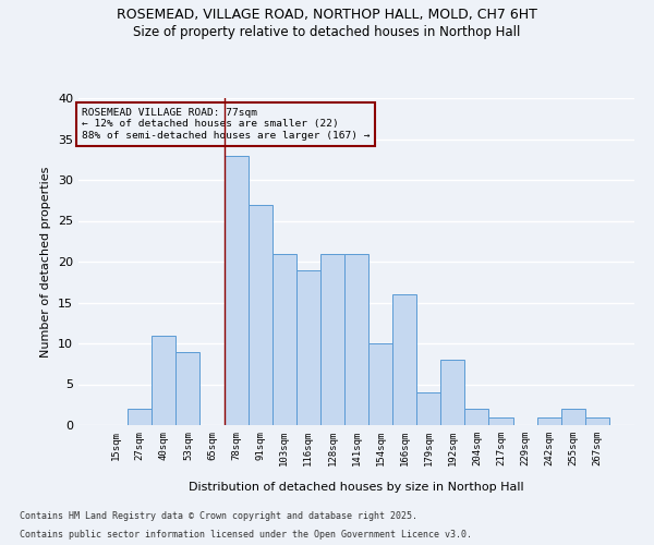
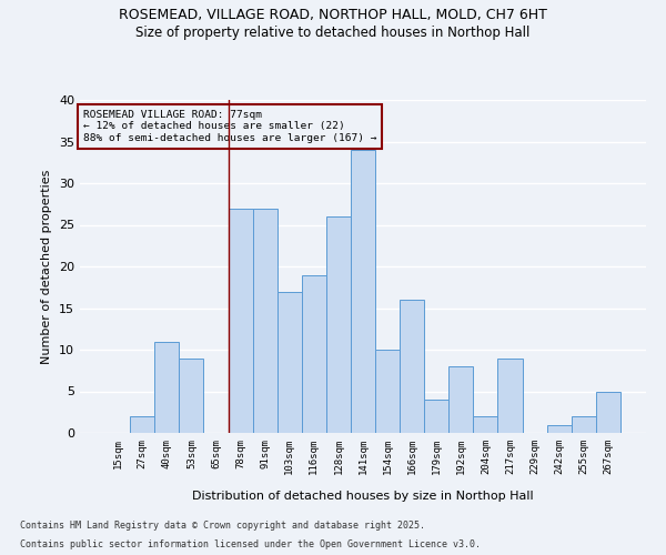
78sqm: 33 -> 27
103sqm: 21 -> 17
128sqm: 21 -> 26
141sqm: 21 -> 34
217sqm: 1 -> 9
267sqm: 1 -> 5
